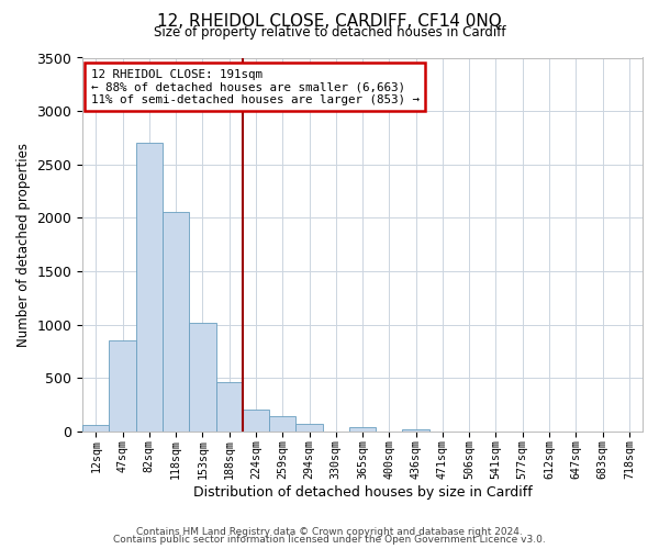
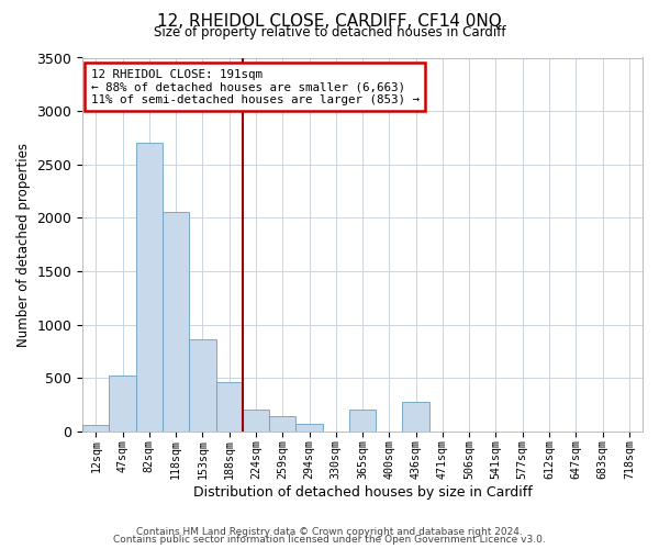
47sqm: 850 -> 520
153sqm: 1020 -> 860
365sqm: 40 -> 200
436sqm: 20 -> 280
